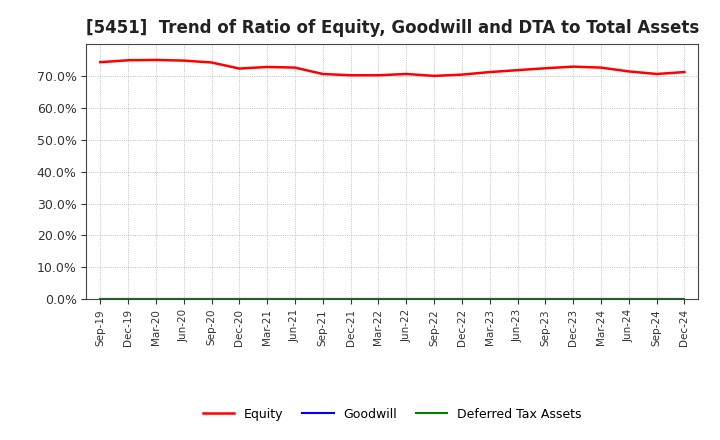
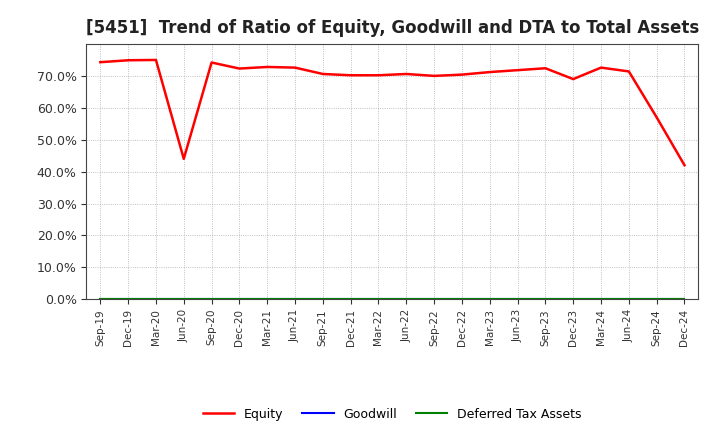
Equity/Jun-20: 74.8% -> 44.0%
Equity/Dec-23: 72.9% -> 69.0%
Equity/Sep-24: 70.6% -> 57.0%
Equity/Dec-24: 71.2% -> 42.0%
